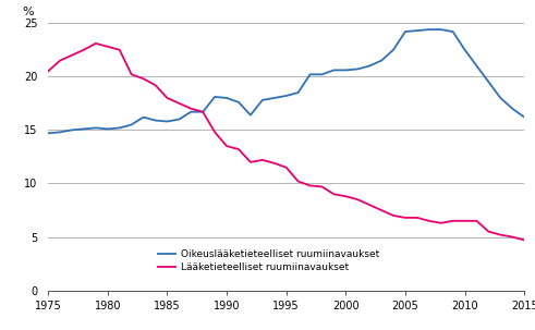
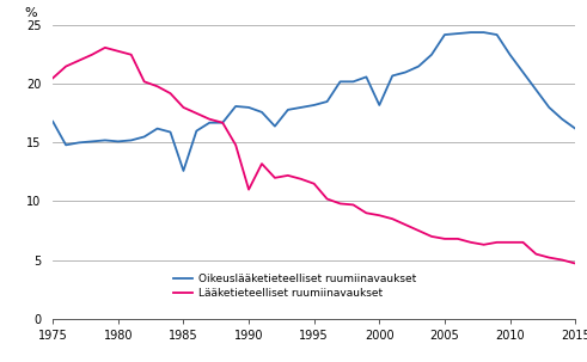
Oikeuslääketieteelliset ruumiinavaukset/1975: 14.7 -> 16.8
Oikeuslääketieteelliset ruumiinavaukset/1985: 15.8 -> 12.6
Lääketieteelliset ruumiinavaukset/1990: 13.5 -> 11.0
Oikeuslääketieteelliset ruumiinavaukset/2000: 20.6 -> 18.2
